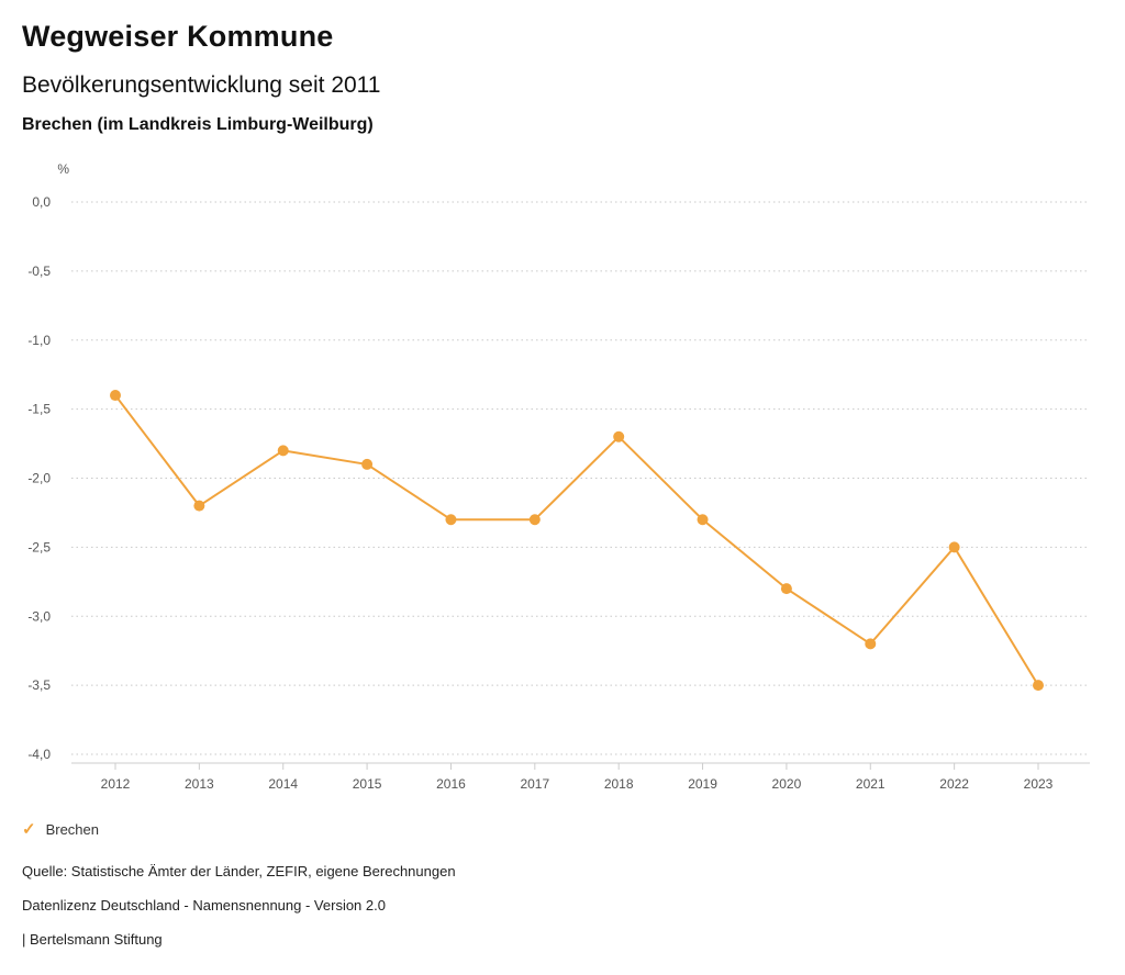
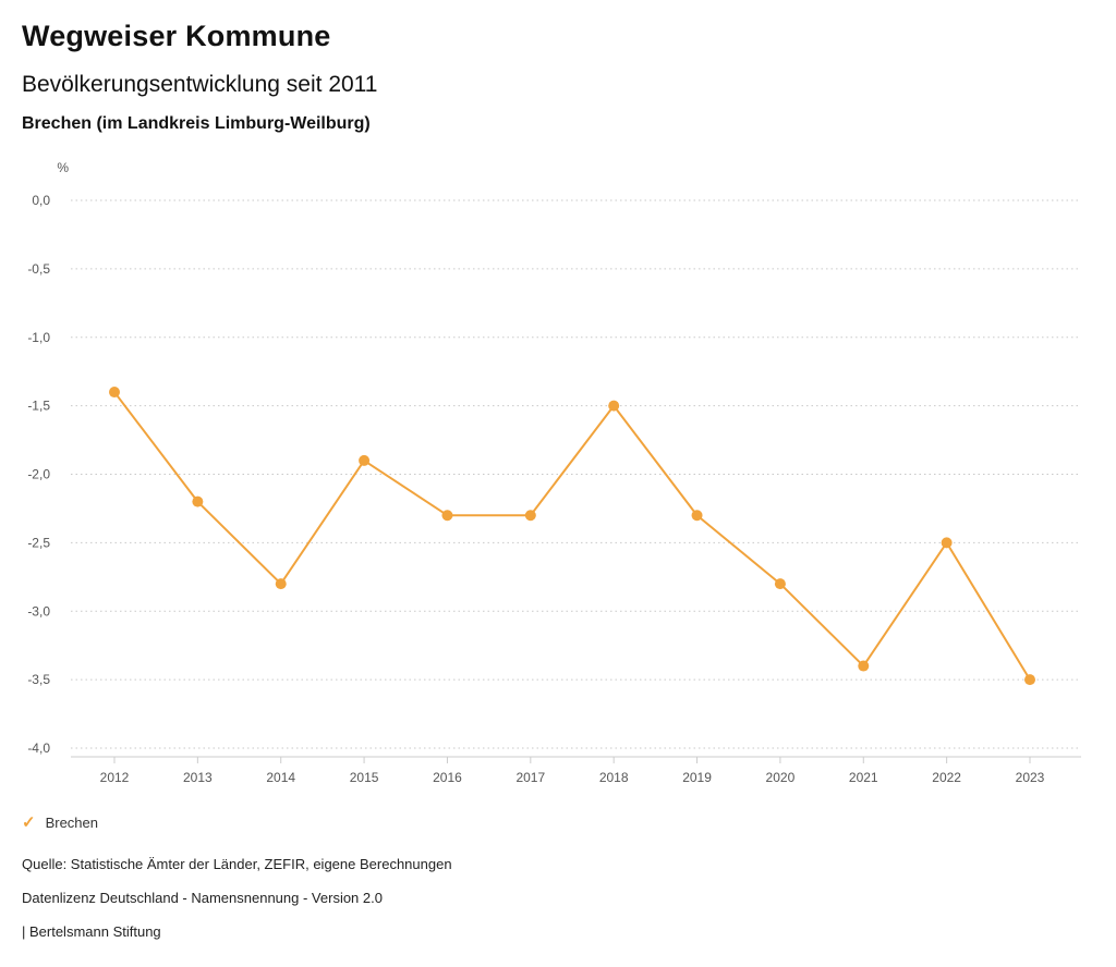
2014: -1,8 -> -2,8
2018: -1,7 -> -1,5
2021: -3,2 -> -3,4
